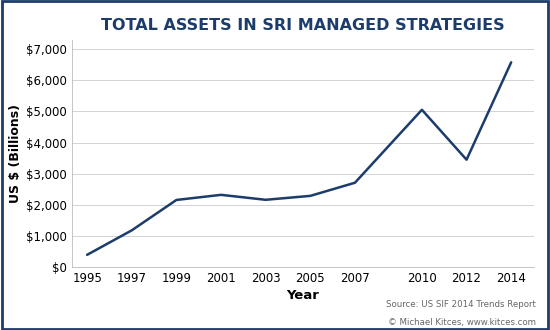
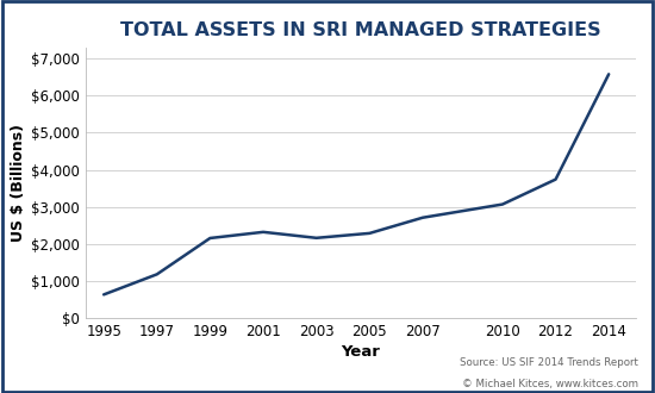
1995: $400 -> $640
2010: $5,050 -> $3,070
2012: $3,450 -> $3,740
